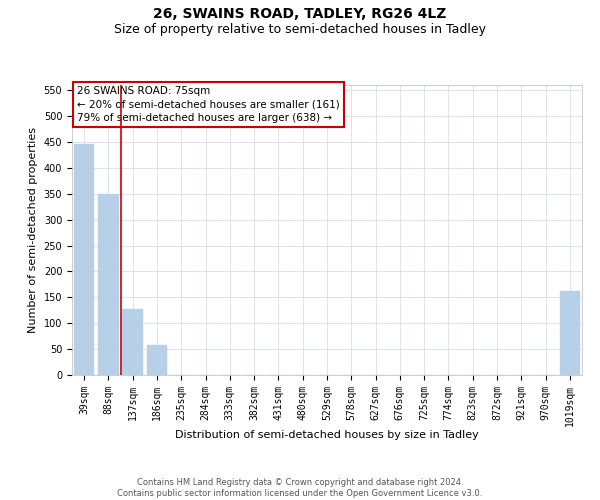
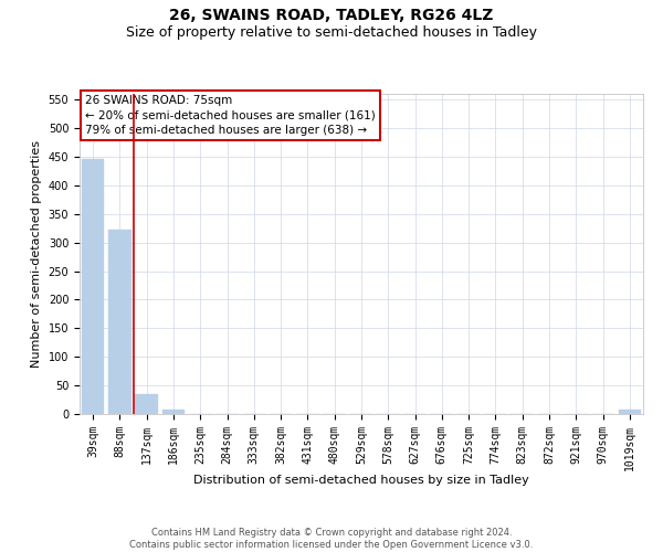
88sqm: 350 -> 322
137sqm: 128 -> 35
186sqm: 58 -> 7
1019sqm: 162 -> 7
